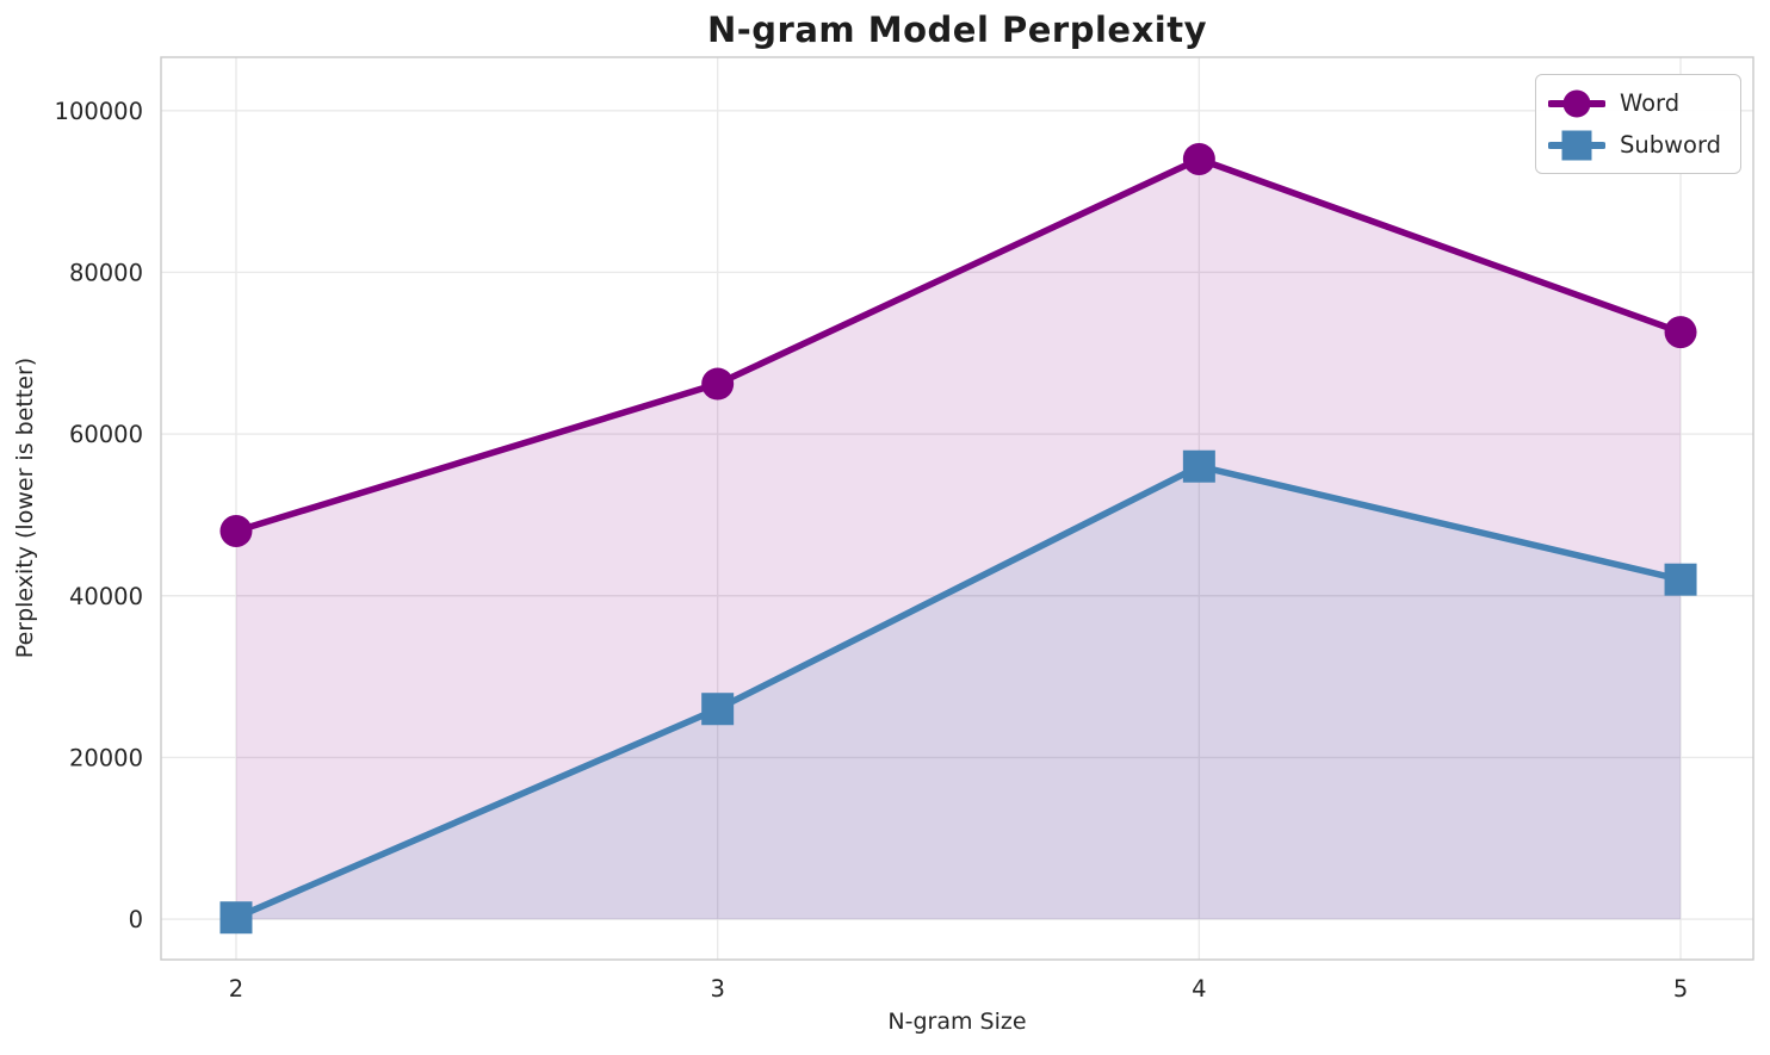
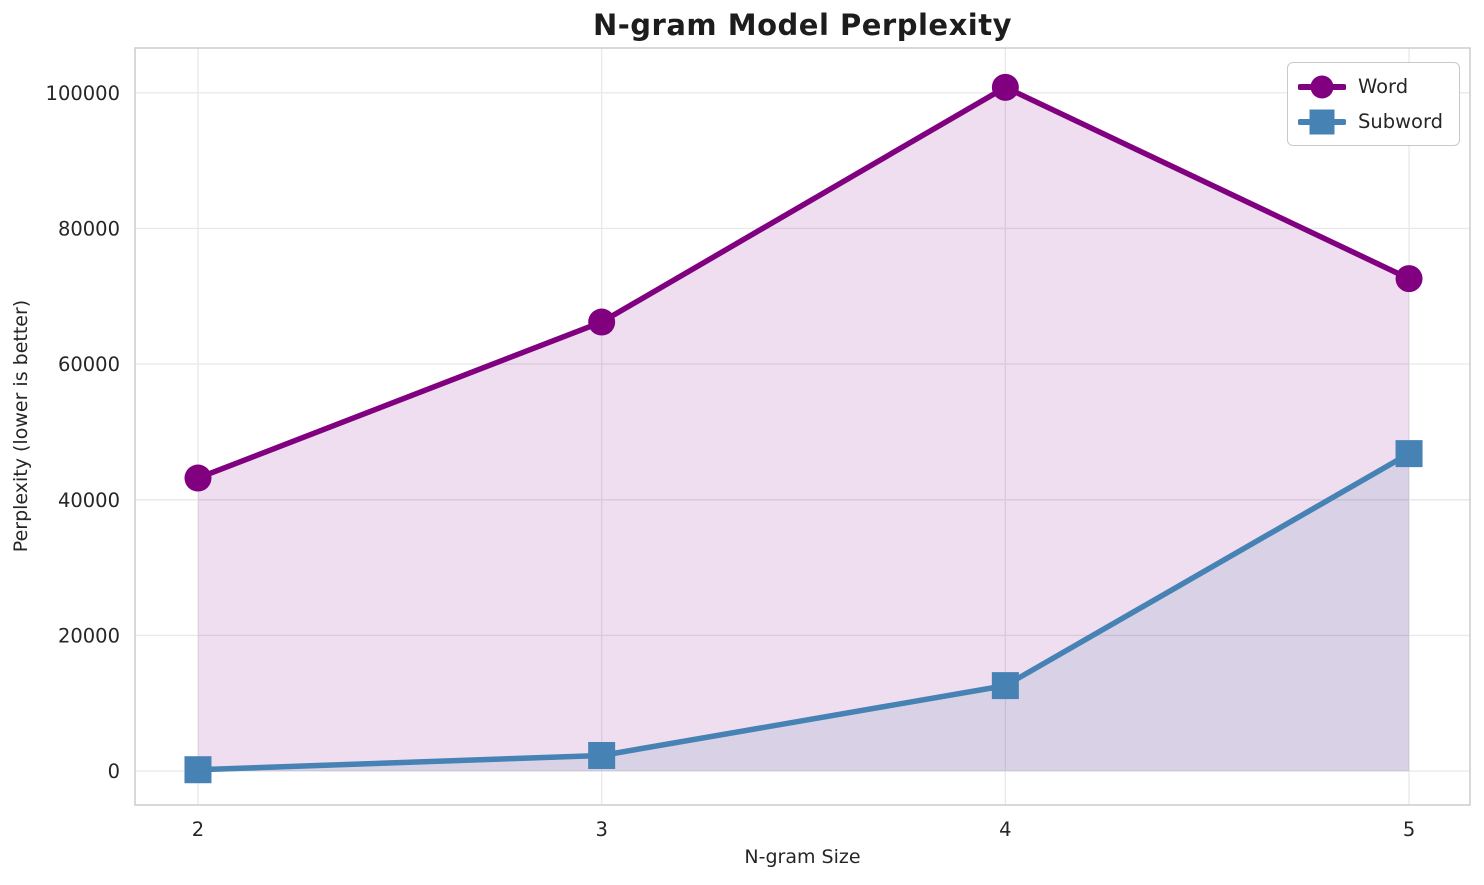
Word/2: 48000 -> 43000
Subword/3: 26000 -> 2000
Word/4: 94000 -> 101000
Subword/4: 56000 -> 13000
Subword/5: 42000 -> 47000
